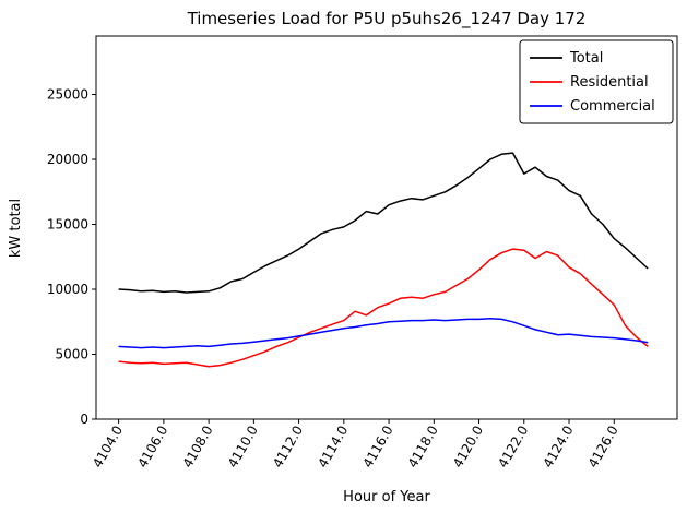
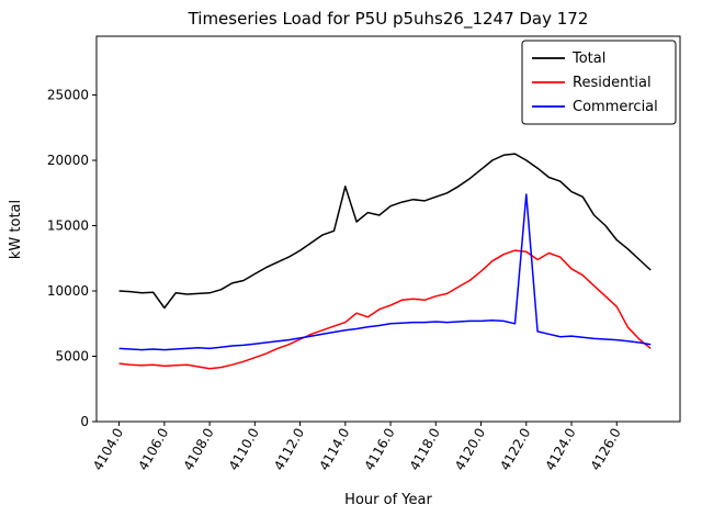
Total/4106.0: 9800 -> 8700
Total/4114.0: 14800 -> 18000
Total/4122.0: 18900 -> 20000
Commercial/4122.0: 7200 -> 17400
